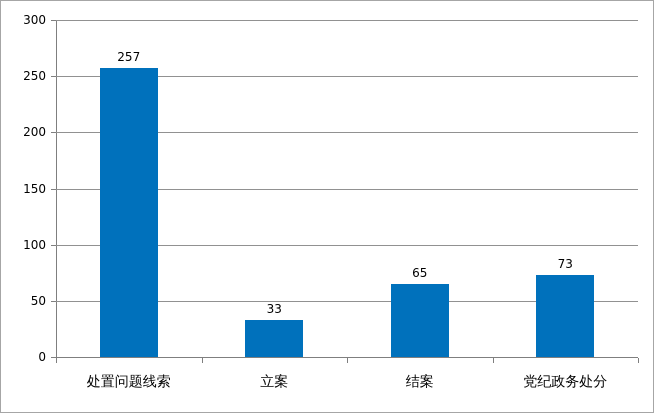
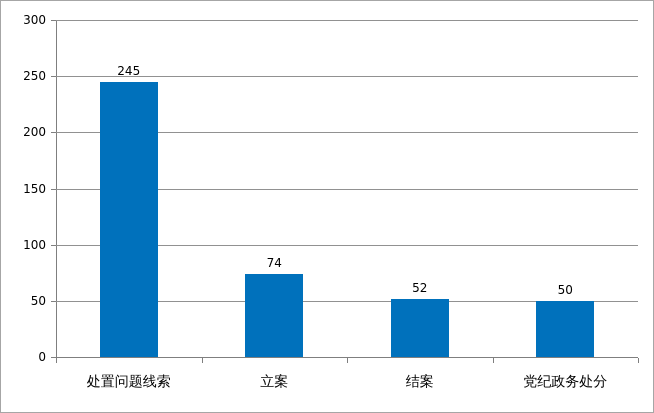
处置问题线索: 257 -> 245
立案: 33 -> 74
结案: 65 -> 52
党纪政务处分: 73 -> 50
